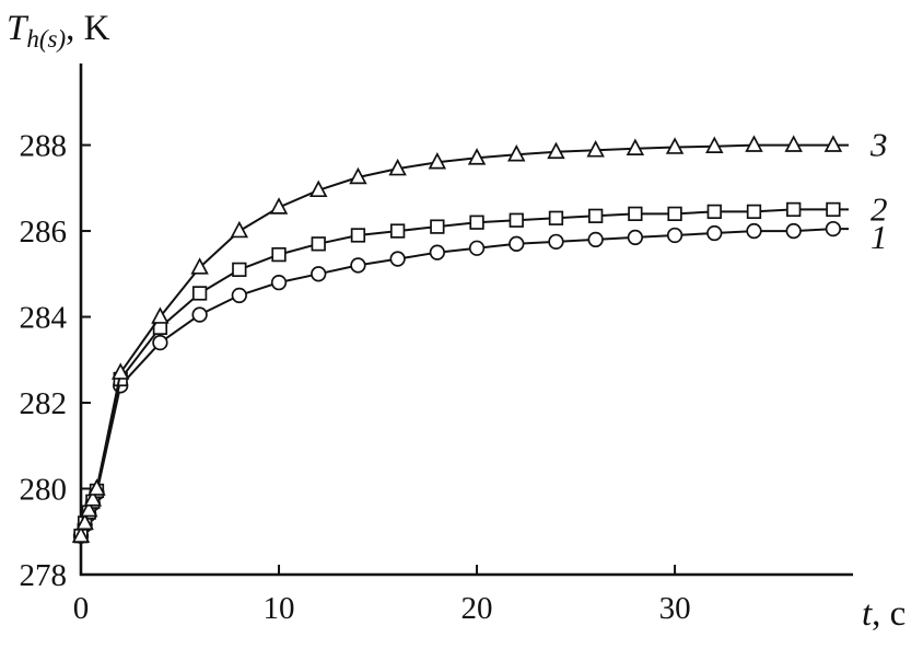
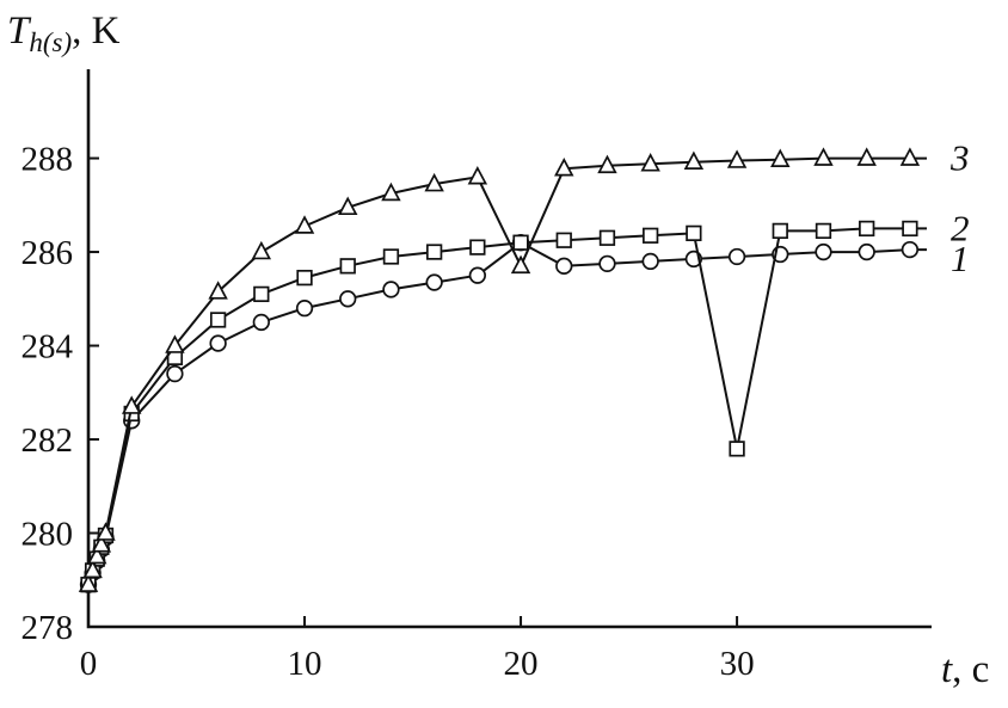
1/20: 285.6 -> 286.2
3/20: 287.7 -> 285.7
2/30: 286.4 -> 281.8
